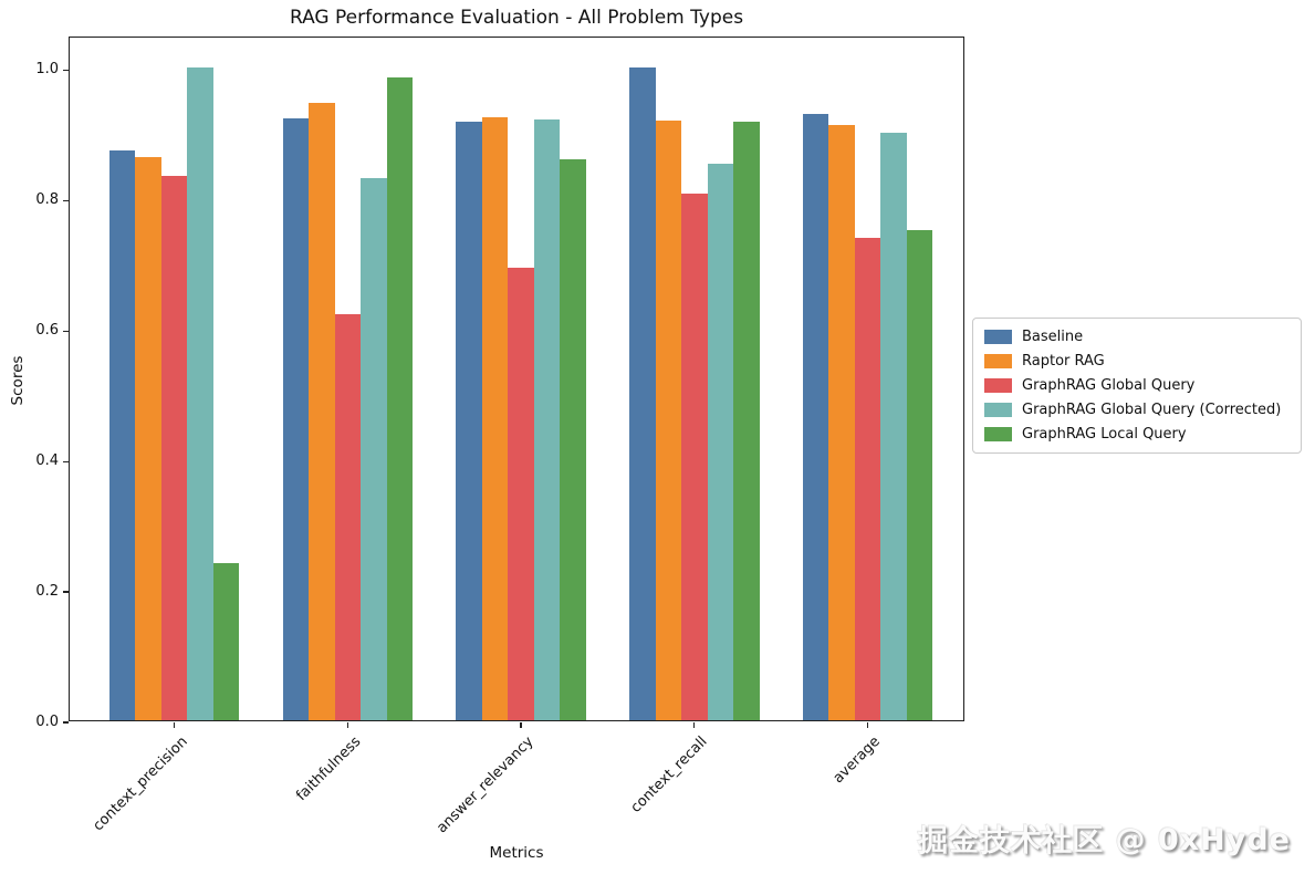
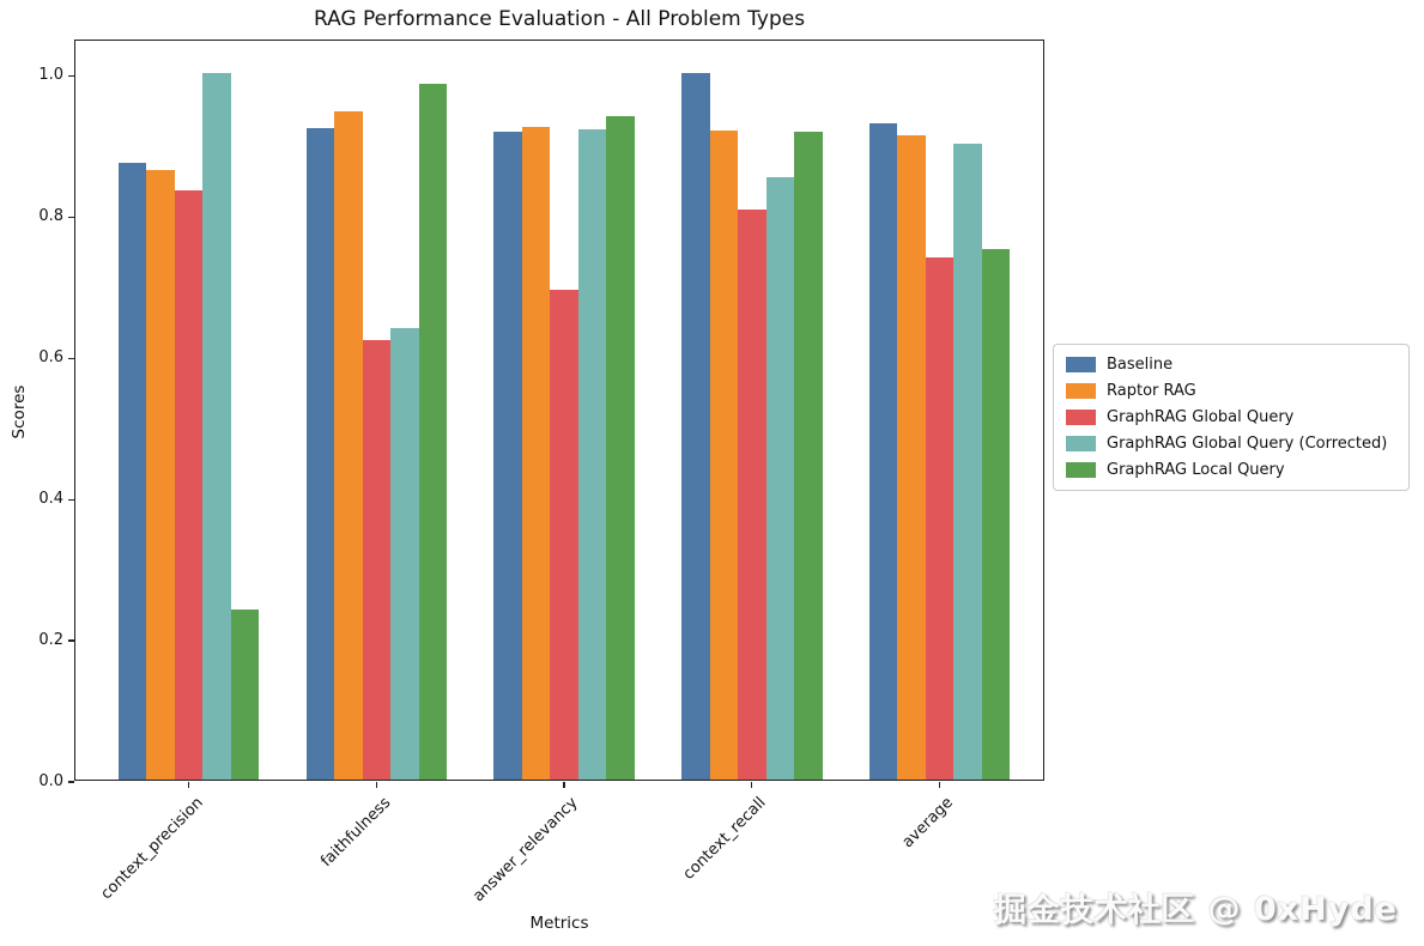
GraphRAG Global Query (Corrected)/faithfulness: 0.83 -> 0.64
GraphRAG Local Query/answer_relevancy: 0.86 -> 0.94
